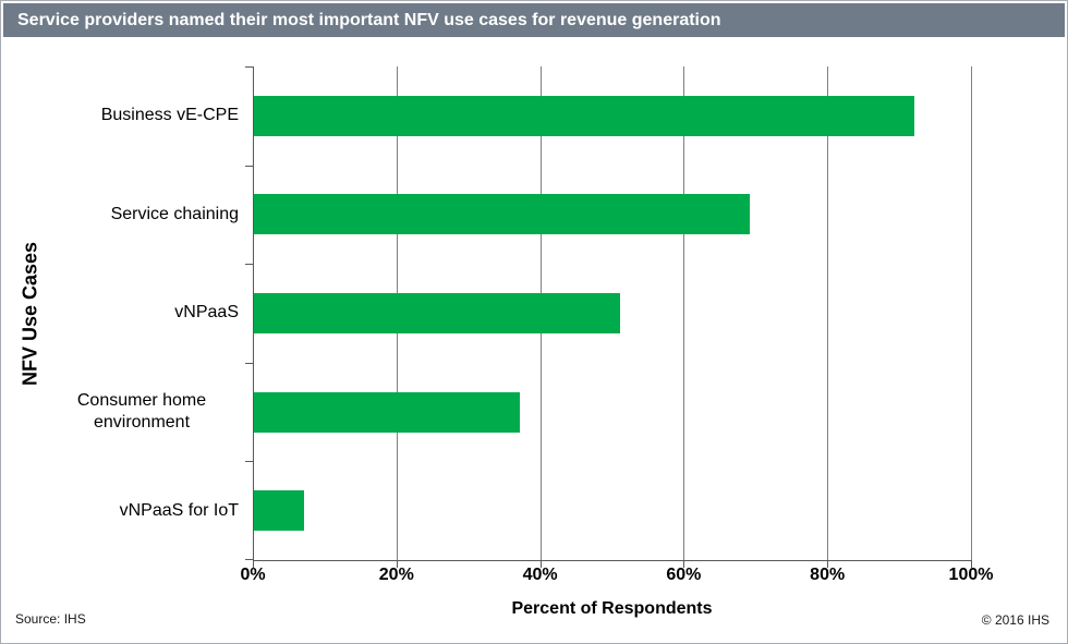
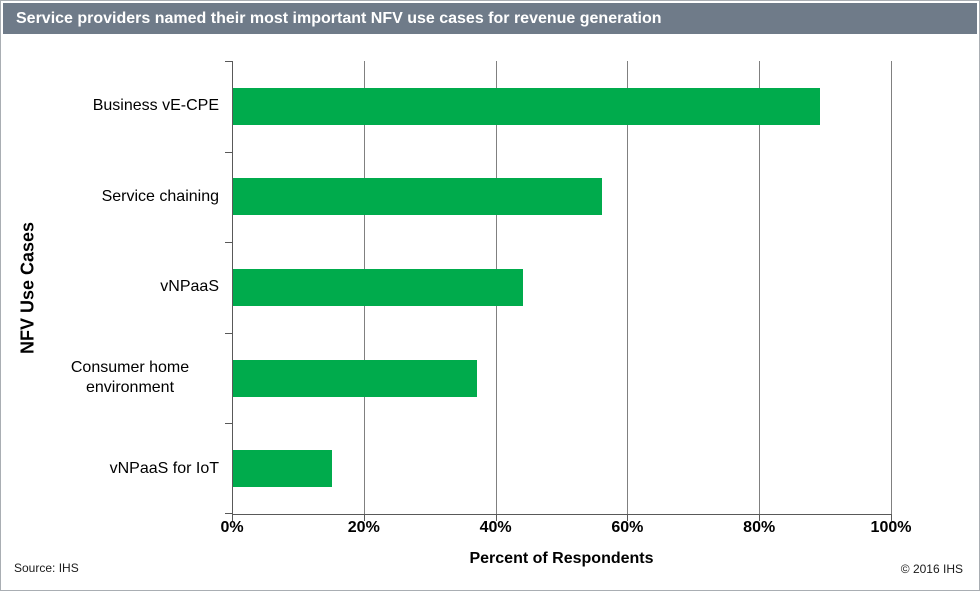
Business vE-CPE: 92% -> 89%
Service chaining: 69% -> 56%
vNPaaS: 51% -> 44%
vNPaaS for IoT: 7% -> 15%
